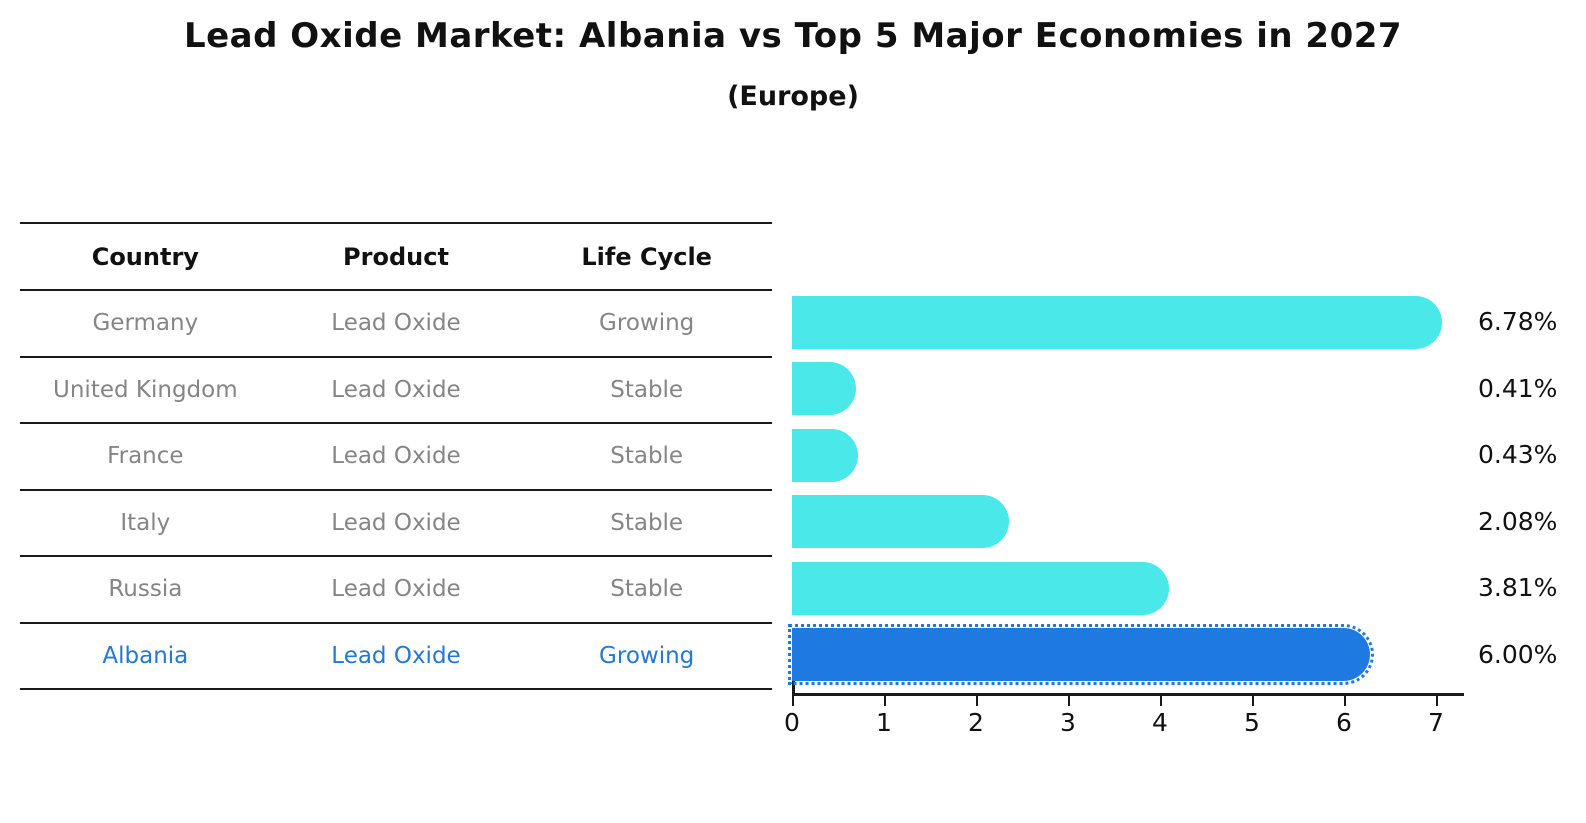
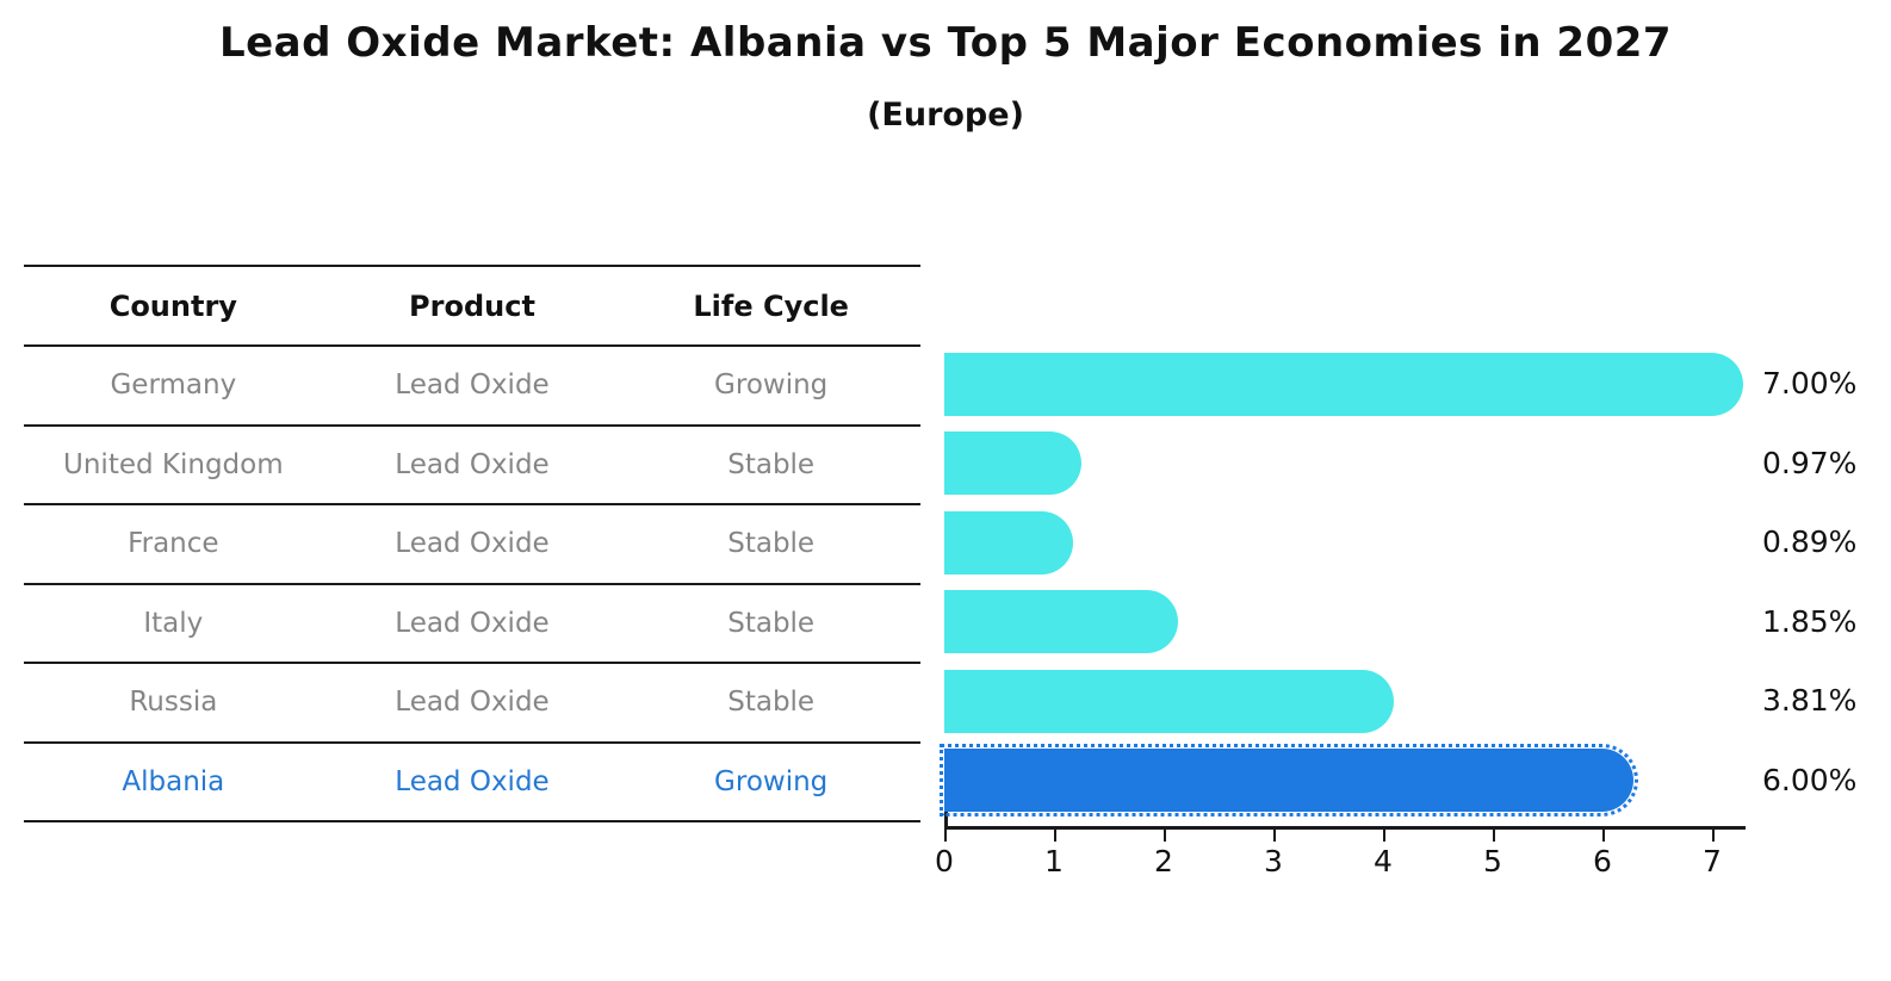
Germany: 6.78% -> 7.00%
United Kingdom: 0.41% -> 0.97%
France: 0.43% -> 0.89%
Italy: 2.08% -> 1.85%
